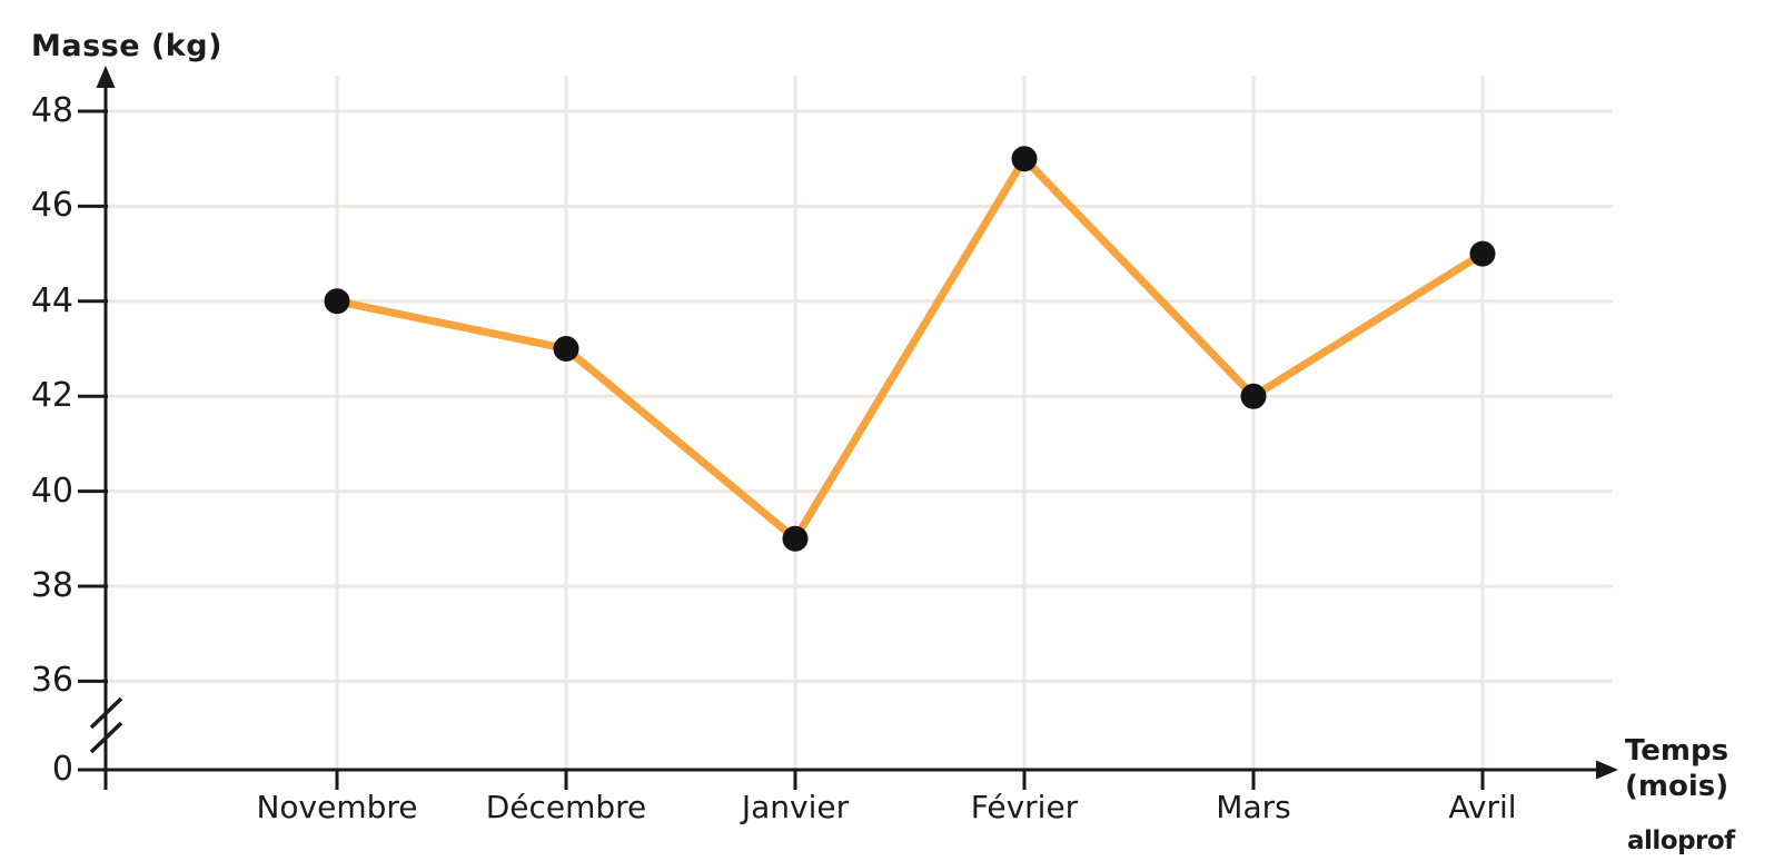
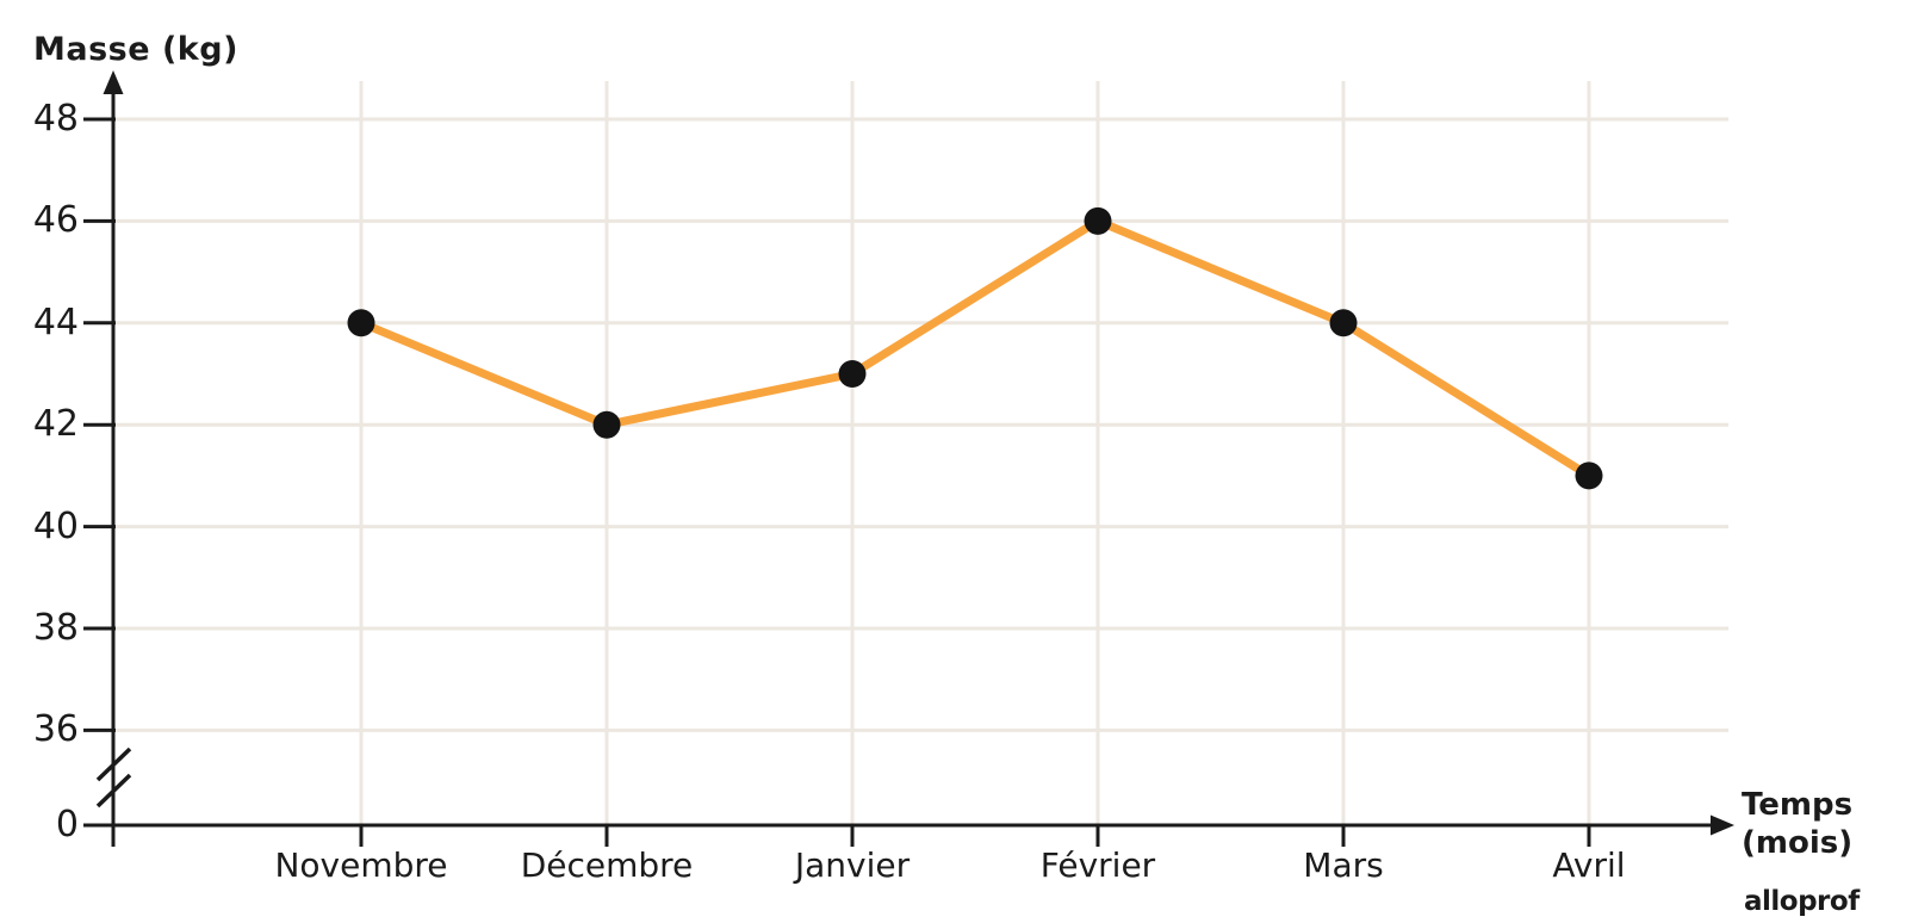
Décembre: 43 -> 42
Janvier: 39 -> 43
Février: 47 -> 46
Mars: 42 -> 44
Avril: 45 -> 41
